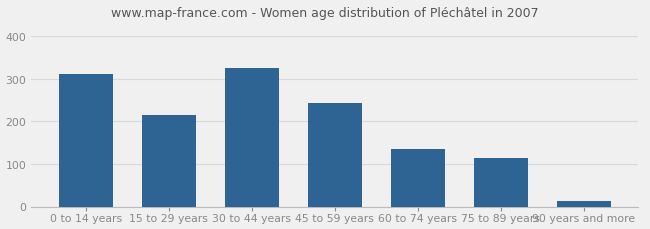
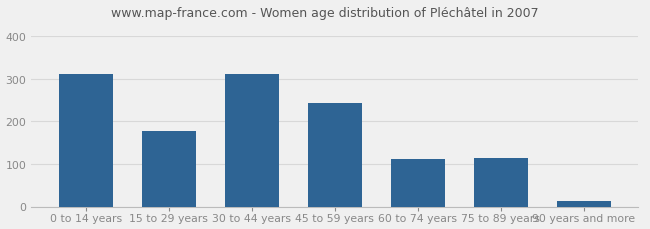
15 to 29 years: 215 -> 178
30 to 44 years: 325 -> 311
60 to 74 years: 135 -> 111
